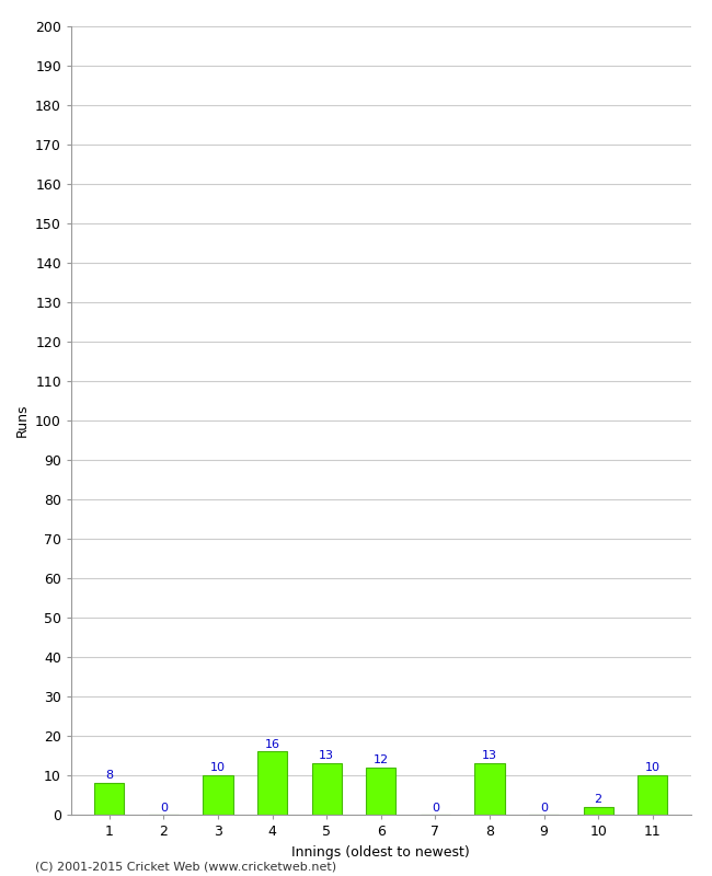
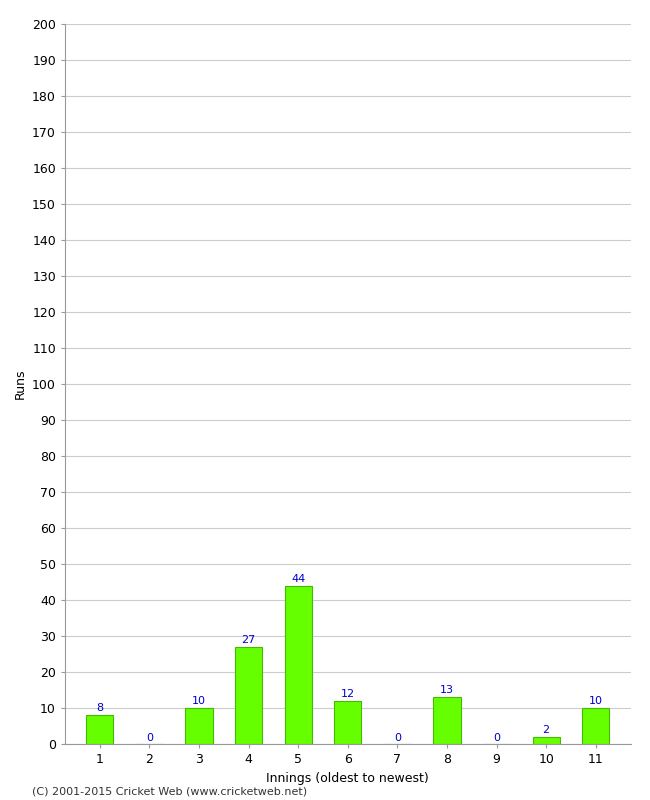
4: 16 -> 27
5: 13 -> 44
